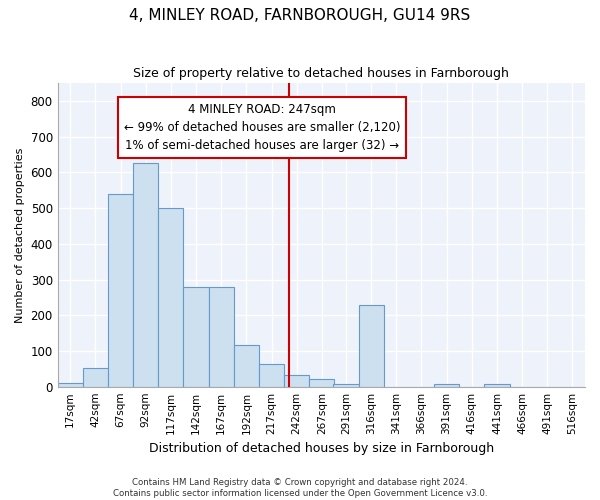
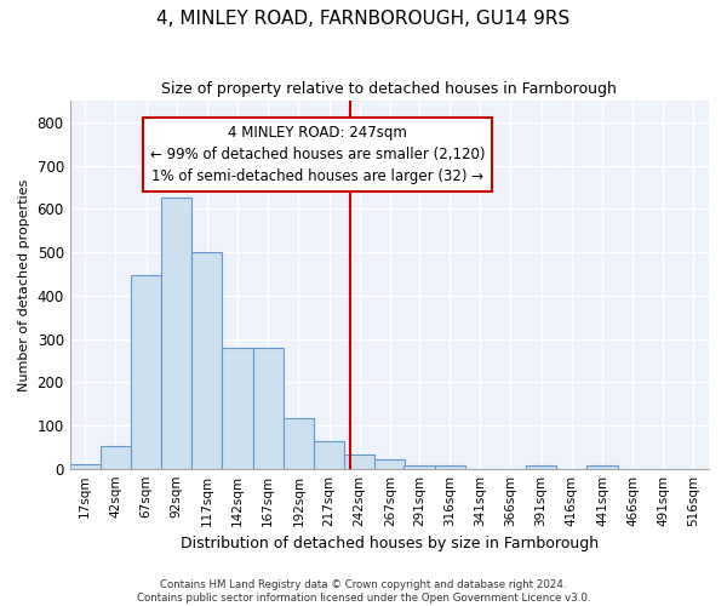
67sqm: 540 -> 447
316sqm: 230 -> 8
